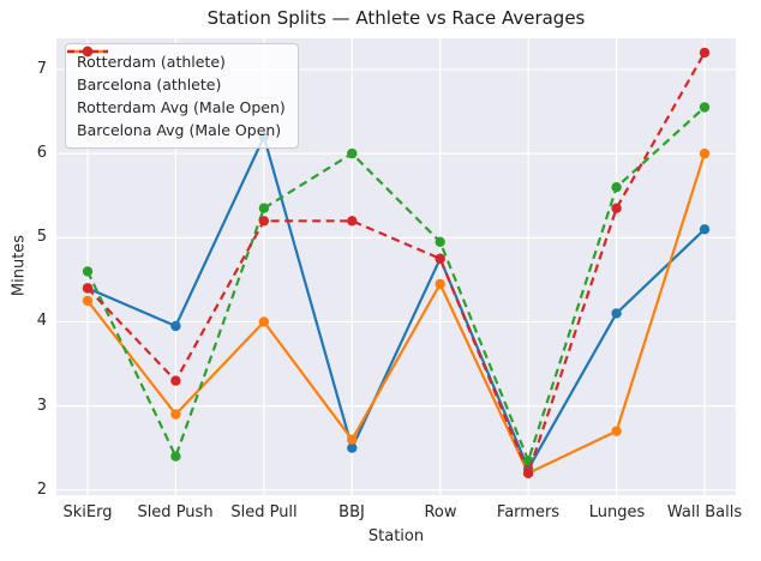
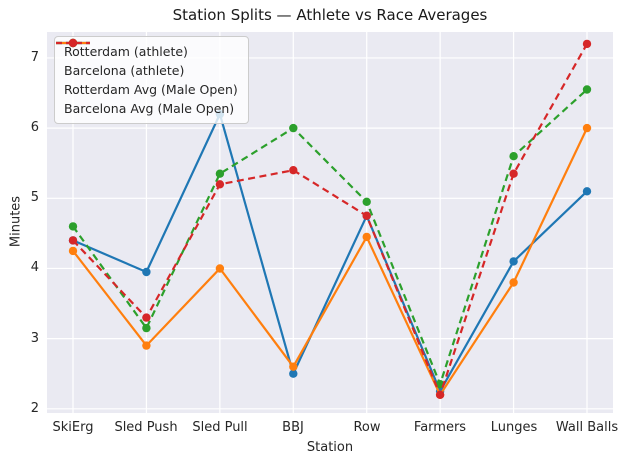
Rotterdam Avg (Male Open)/Sled Push: 2.4 -> 3.1
Barcelona Avg (Male Open)/BBJ: 5.2 -> 5.4
Barcelona (athlete)/Lunges: 2.7 -> 3.8
